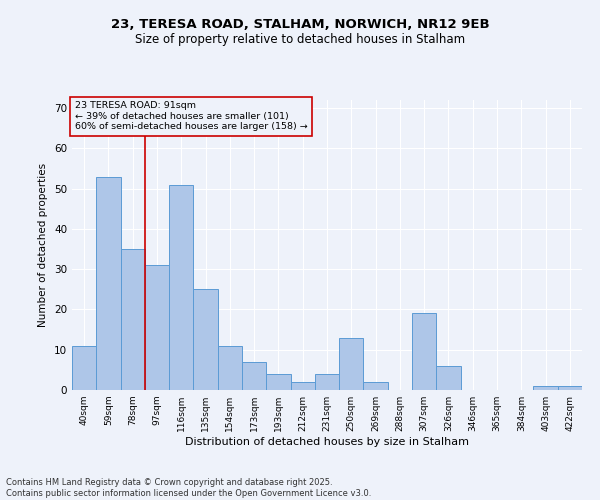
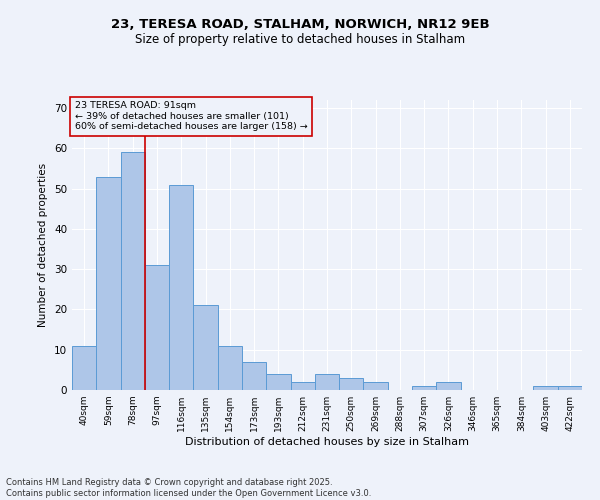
78sqm: 35 -> 59
135sqm: 25 -> 21
250sqm: 13 -> 3
307sqm: 19 -> 1
326sqm: 6 -> 2
